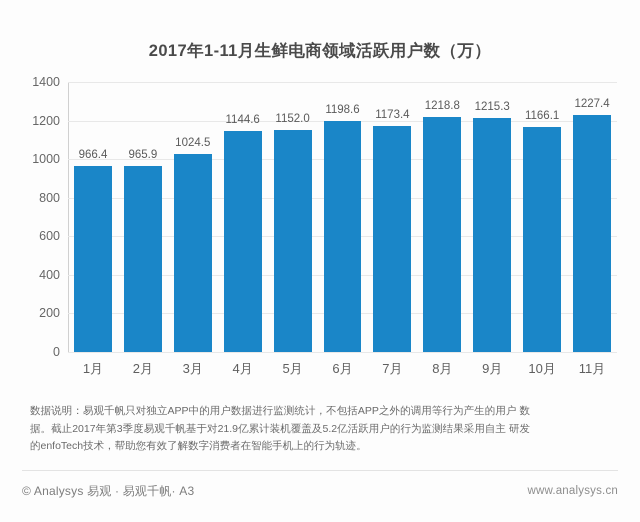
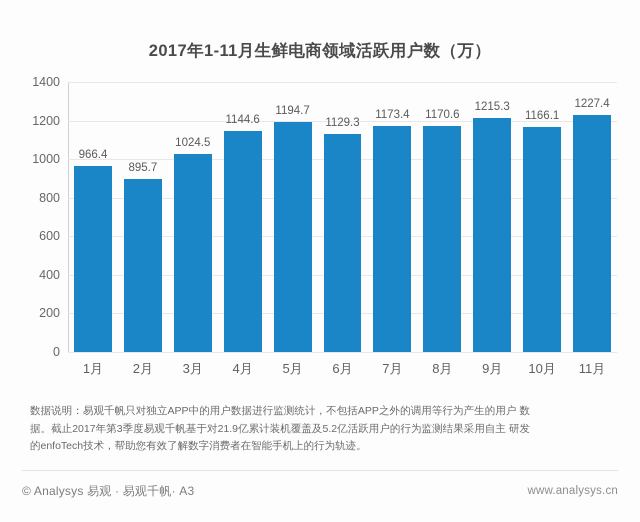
2月: 965.9 -> 895.7
5月: 1152.0 -> 1194.7
6月: 1198.6 -> 1129.3
8月: 1218.8 -> 1170.6
